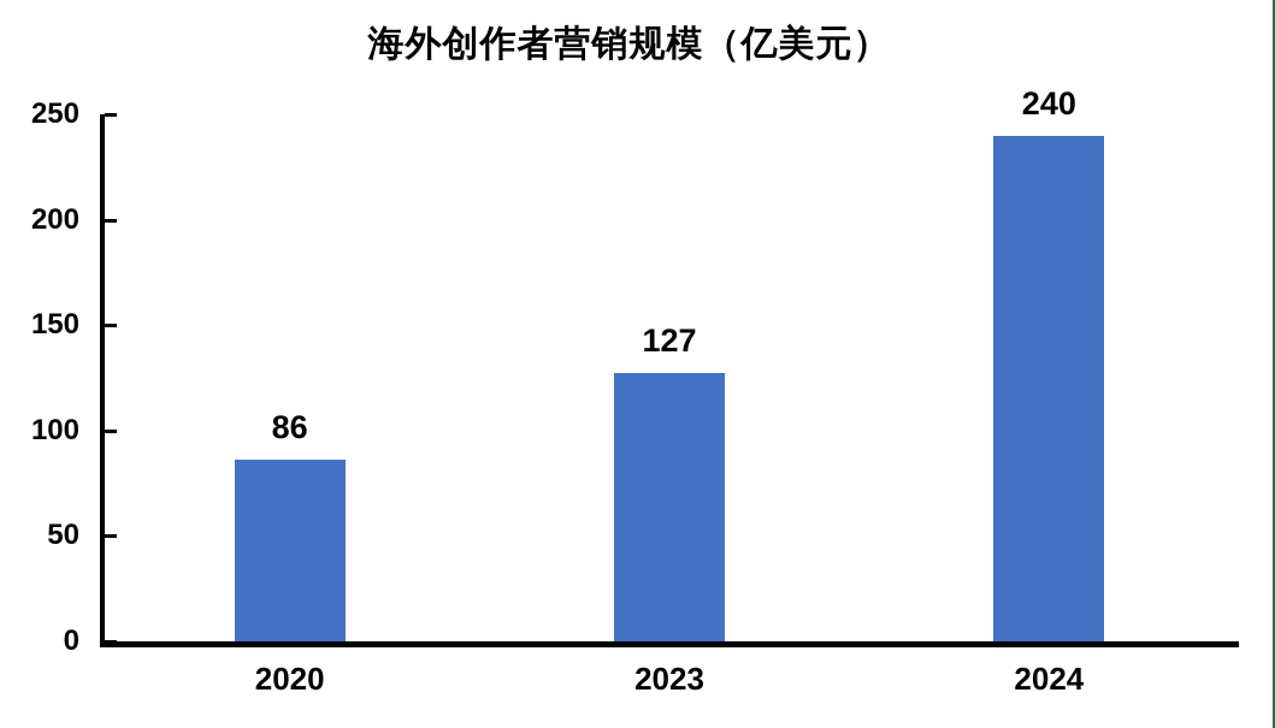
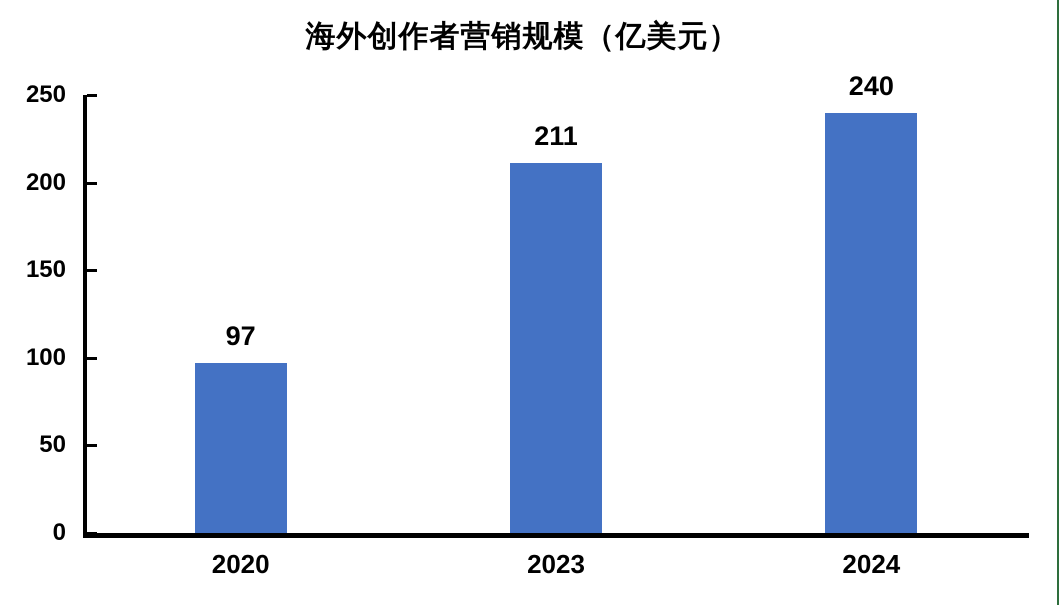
2020: 86 -> 97
2023: 127 -> 211
